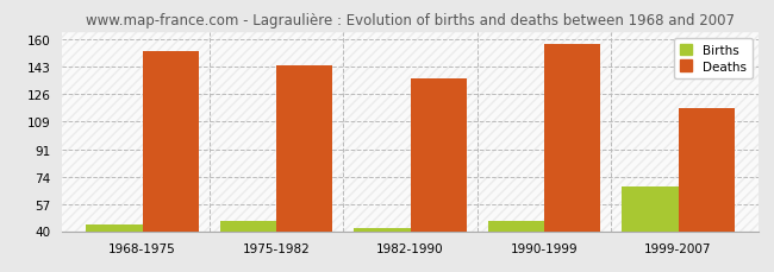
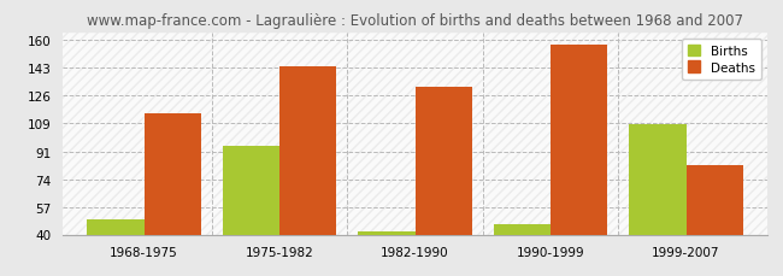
Births/1968-1975: 44 -> 49
Deaths/1968-1975: 153 -> 115
Births/1975-1982: 46 -> 95
Deaths/1982-1990: 136 -> 131
Births/1999-2007: 68 -> 108
Deaths/1999-2007: 117 -> 83
